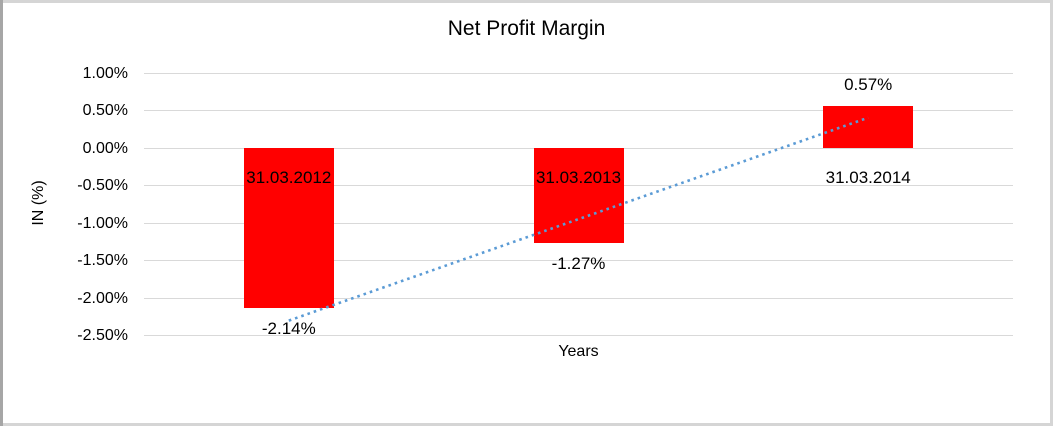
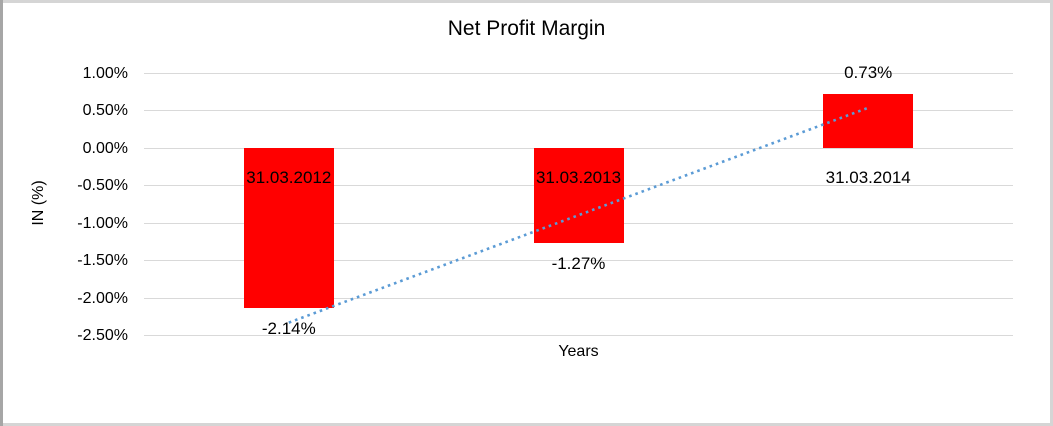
31.03.2014: 0.57% -> 0.73%
